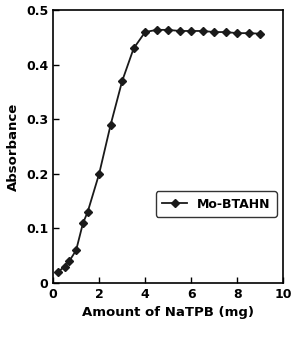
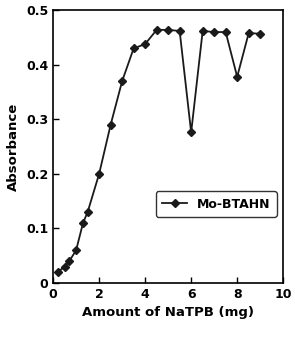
4: 0.460 -> 0.438
6: 0.462 -> 0.276
8: 0.458 -> 0.378
